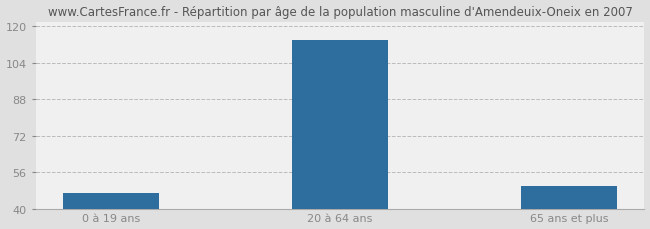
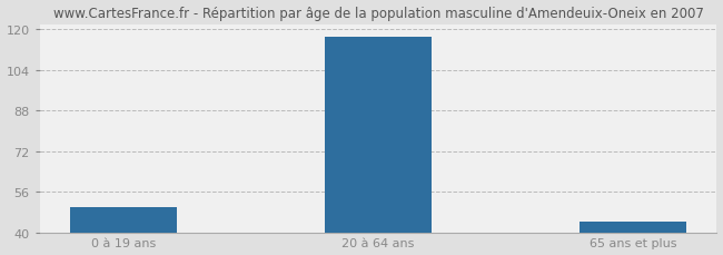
0 à 19 ans: 47 -> 50
20 à 64 ans: 114 -> 117
65 ans et plus: 50 -> 44
